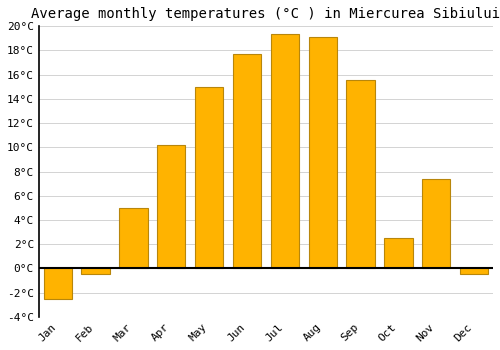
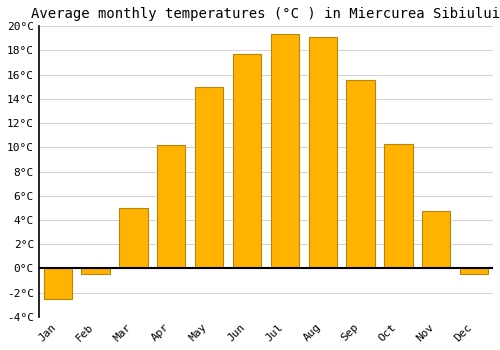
Oct: 2.5°C -> 10.3°C
Nov: 7.4°C -> 4.7°C
